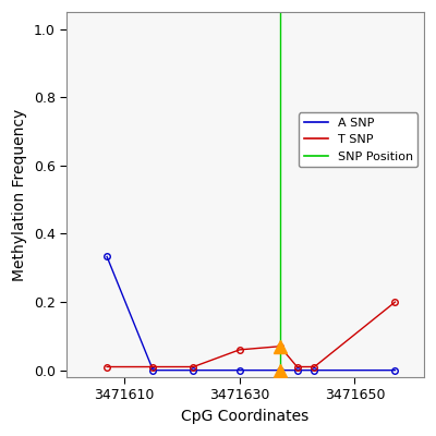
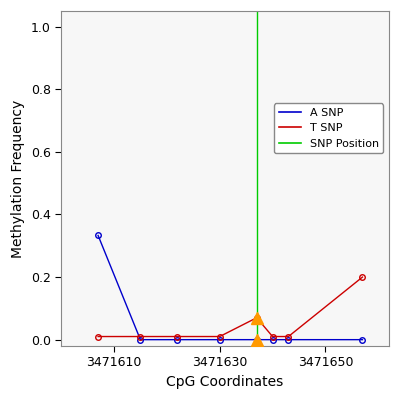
T SNP/3471630: 0.06 -> 0.01
